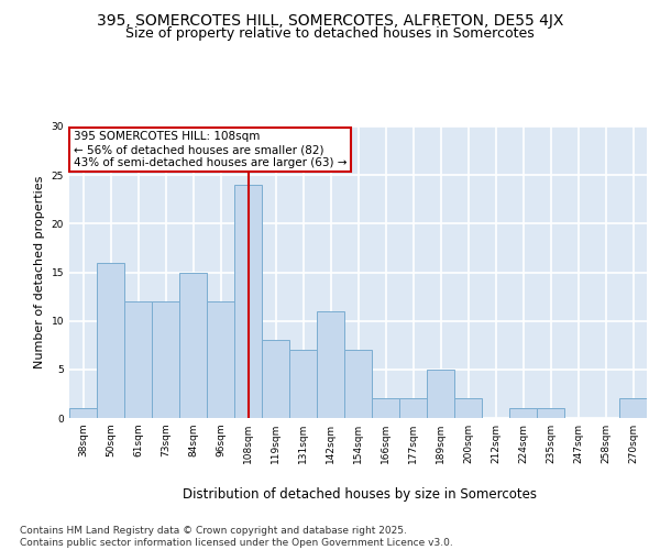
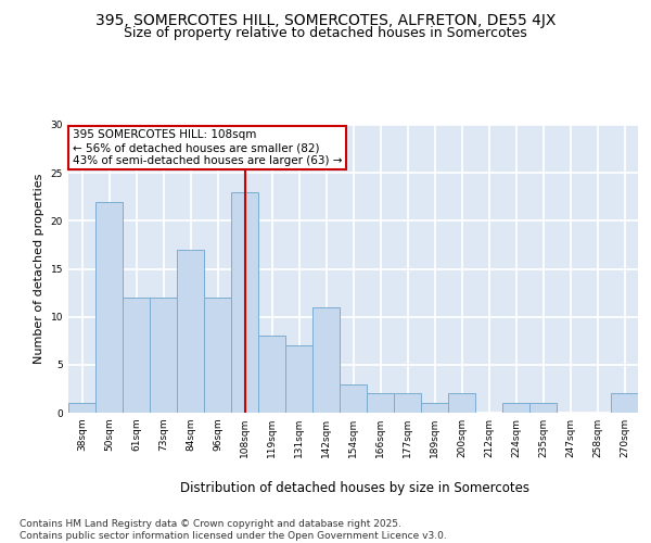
50sqm: 16 -> 22
84sqm: 15 -> 17
108sqm: 24 -> 23
154sqm: 7 -> 3
189sqm: 5 -> 1
